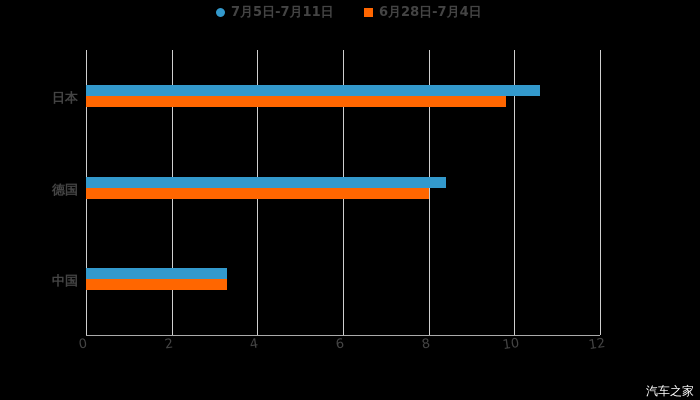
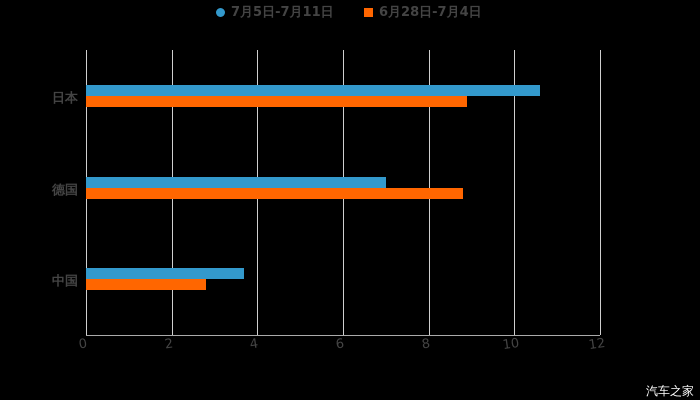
6月28日-7月4日/日本: 9.8 -> 8.9
7月5日-7月11日/德国: 8.4 -> 7.0
6月28日-7月4日/德国: 8.0 -> 8.8
7月5日-7月11日/中国: 3.3 -> 3.7
6月28日-7月4日/中国: 3.3 -> 2.8
